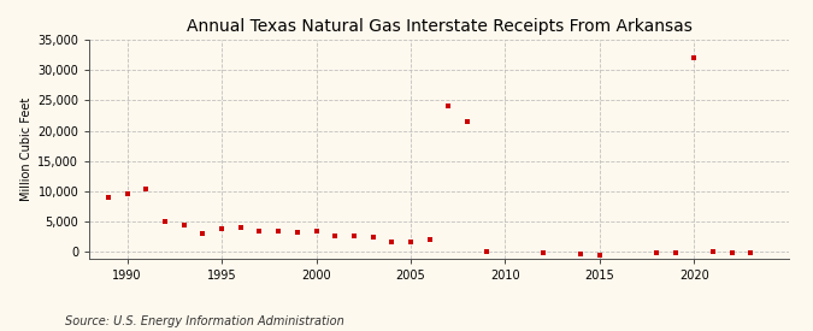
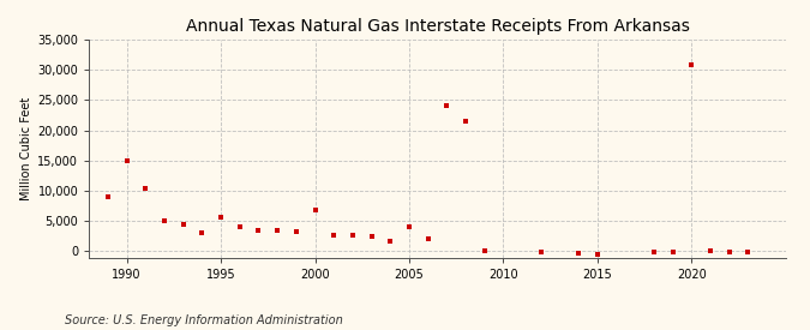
1990: 9,700 -> 15,000
1995: 3,800 -> 5,600
2000: 3,500 -> 6,800
2005: 1,700 -> 4,000
2020: 32,000 -> 30,800
